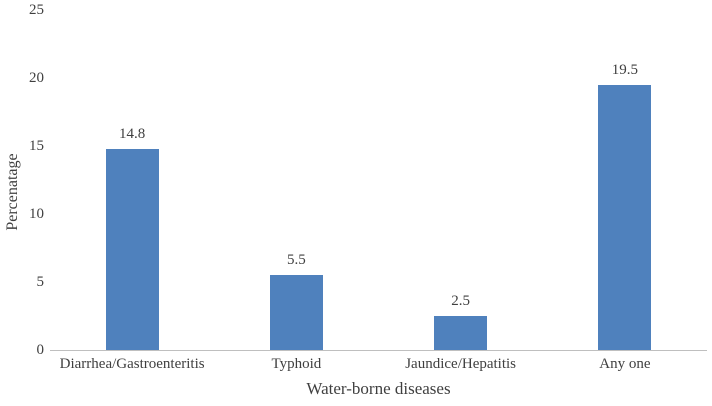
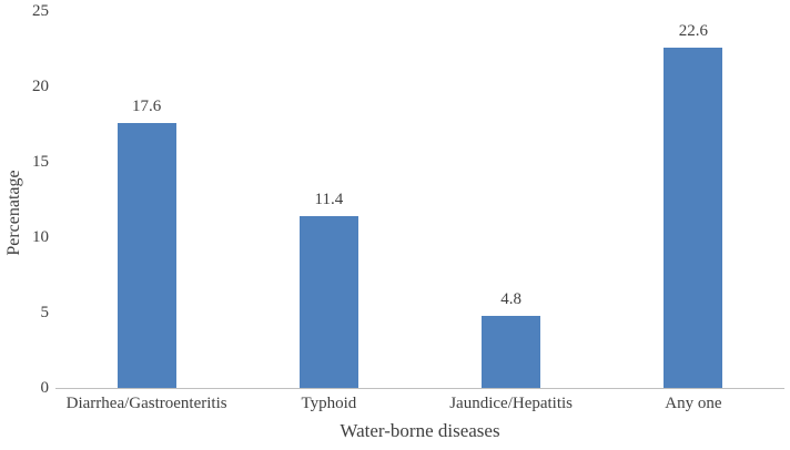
Diarrhea/Gastroenteritis: 14.8 -> 17.6
Typhoid: 5.5 -> 11.4
Jaundice/Hepatitis: 2.5 -> 4.8
Any one: 19.5 -> 22.6
